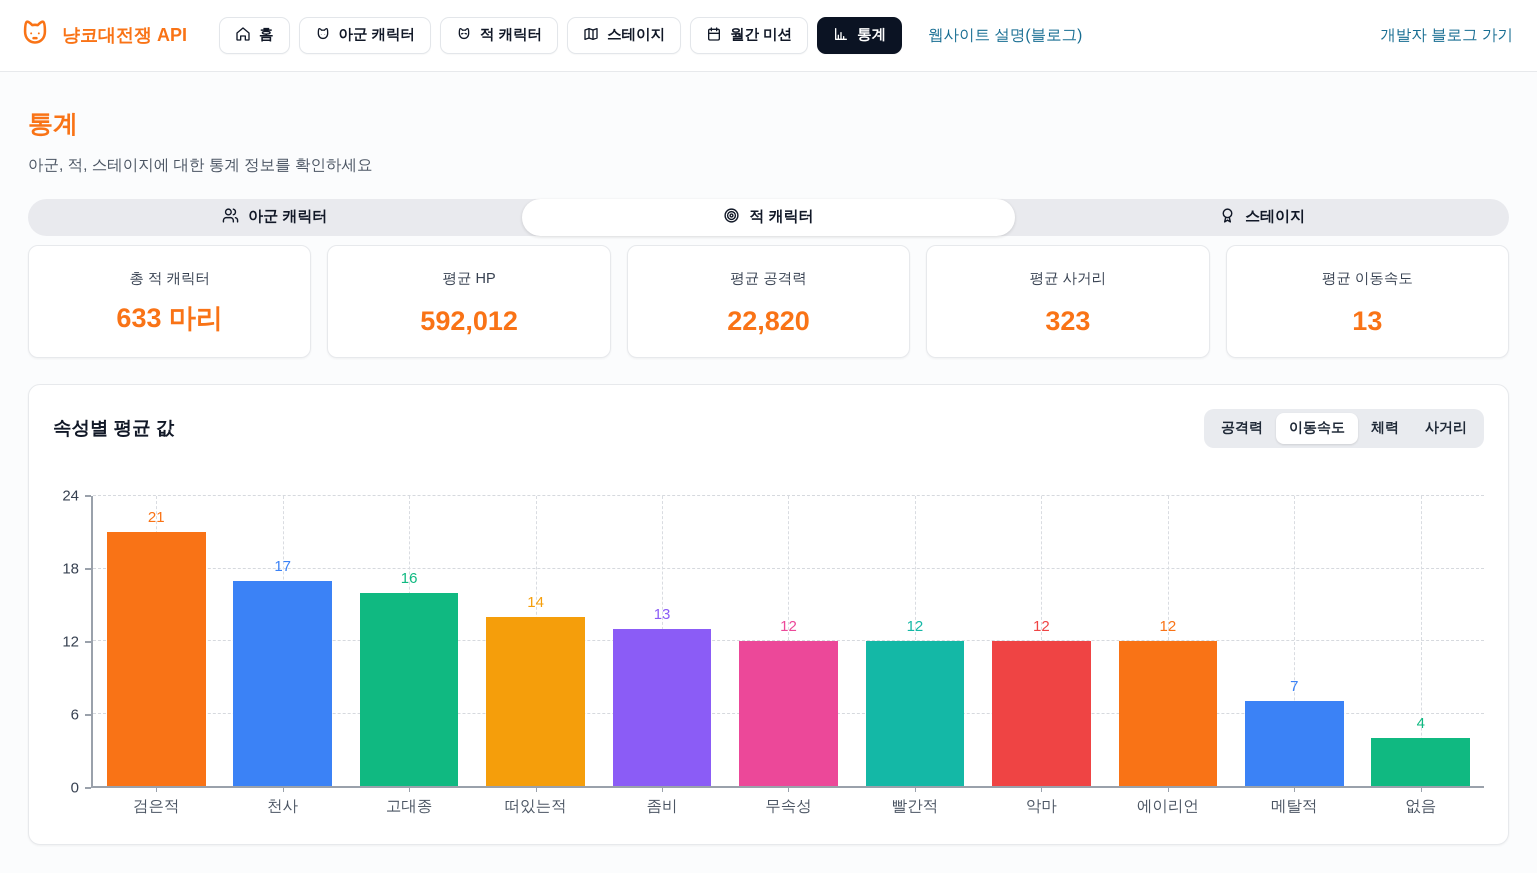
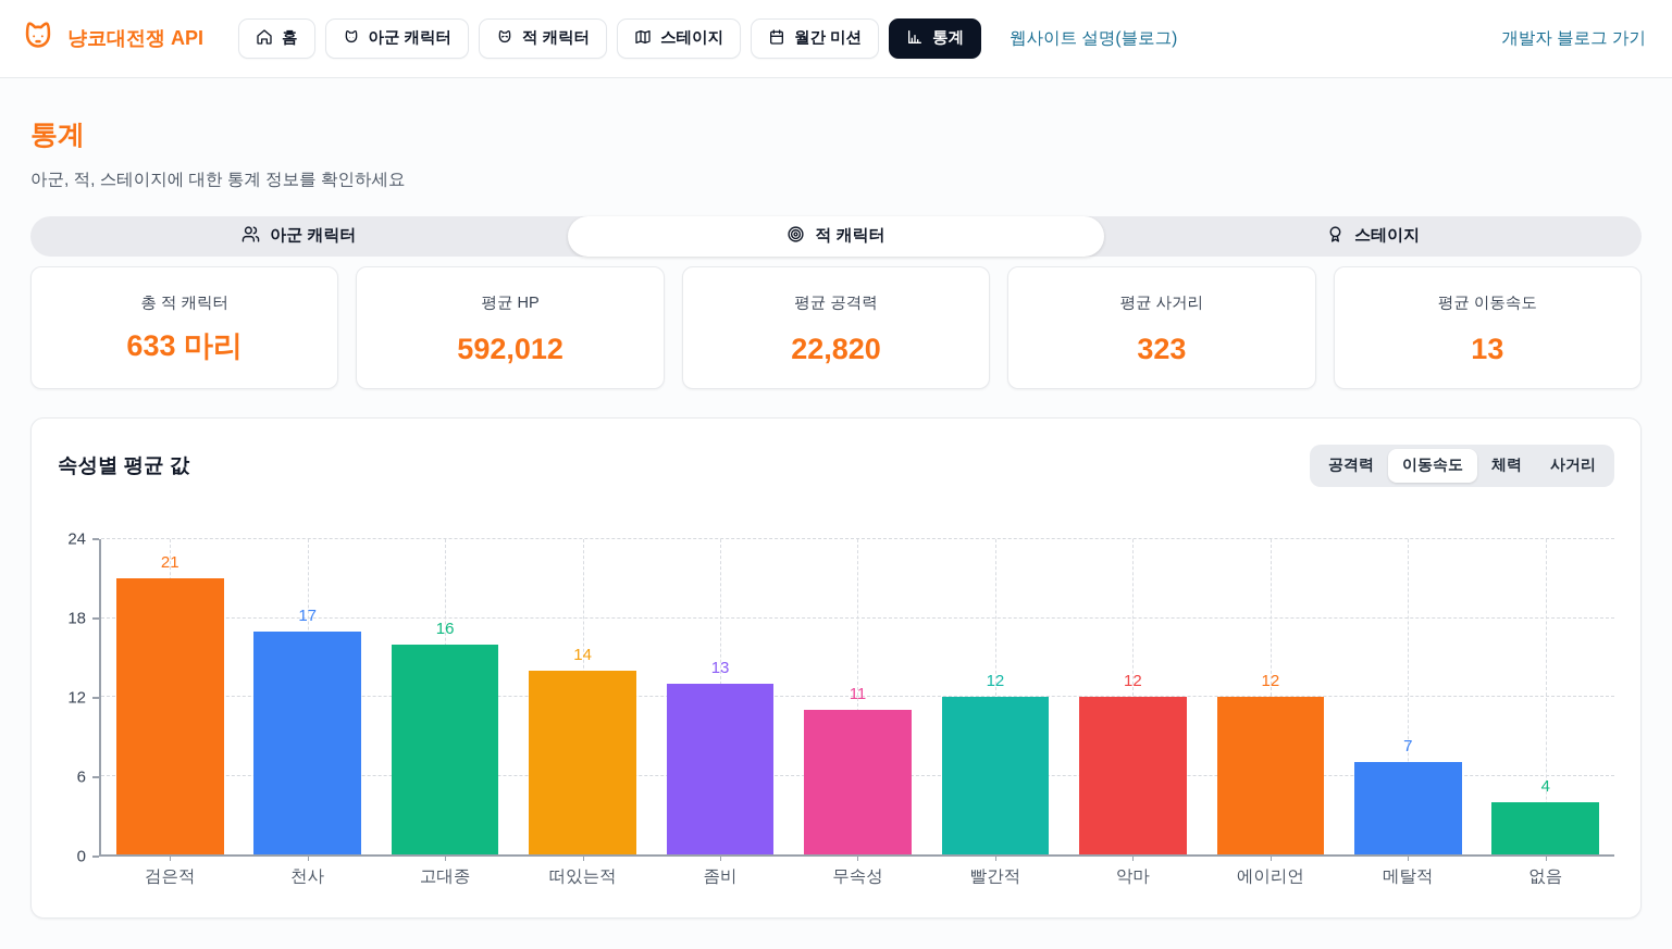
무속성: 12 -> 11
